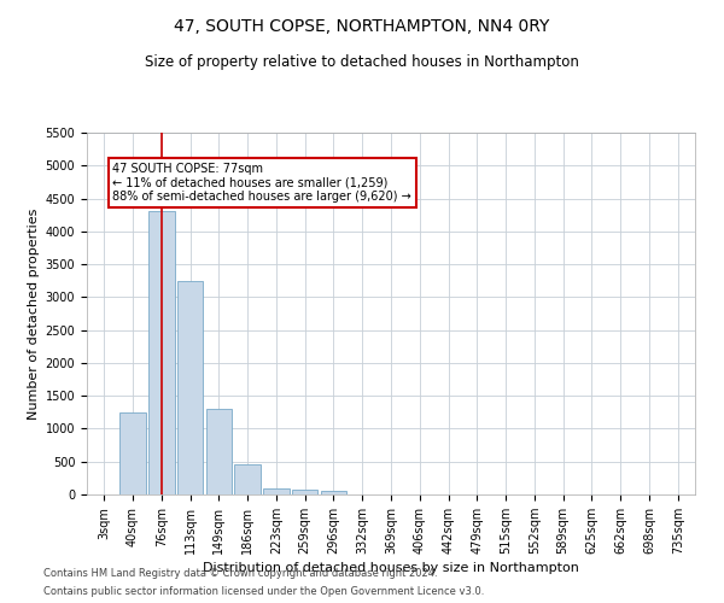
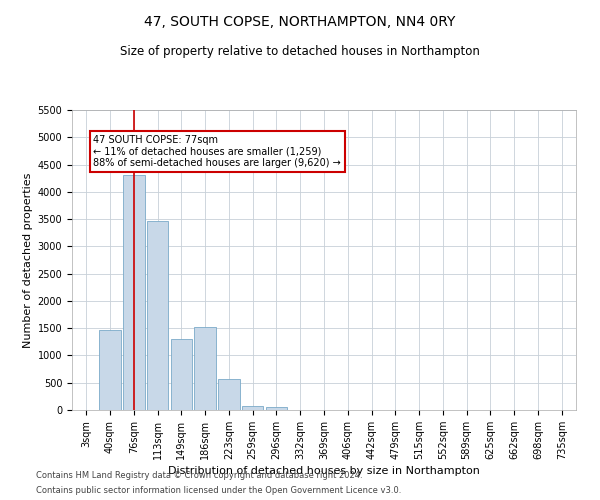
40sqm: 1250 -> 1460
113sqm: 3250 -> 3460
186sqm: 450 -> 1520
223sqm: 100 -> 560
